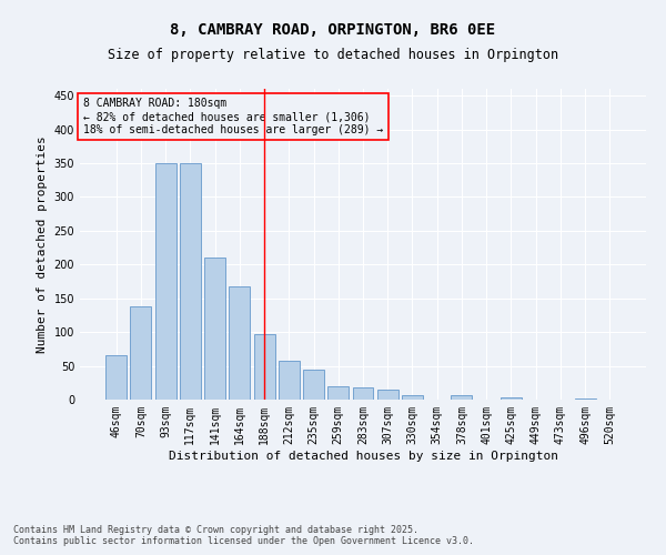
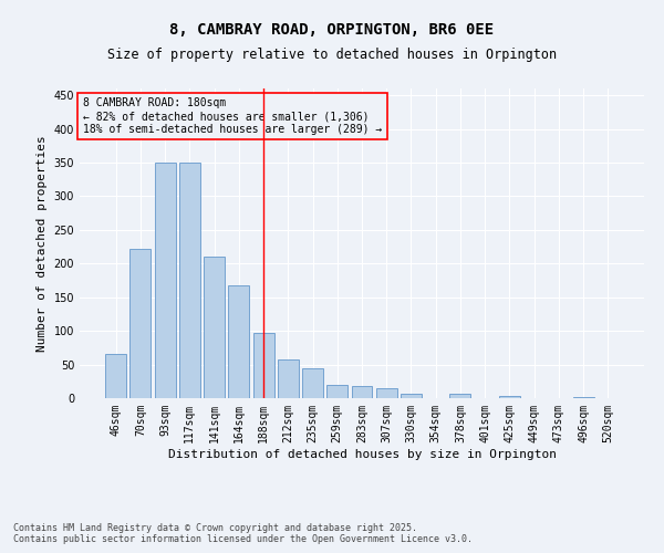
70sqm: 138 -> 222
